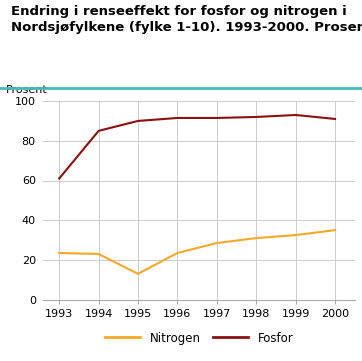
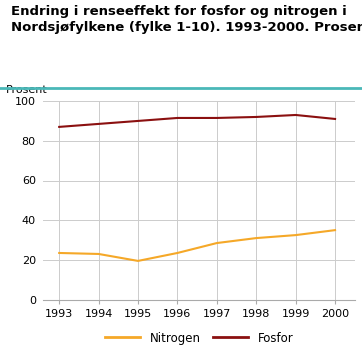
Fosfor/1993: 61 -> 87
Fosfor/1994: 85 -> 88
Nitrogen/1995: 13 -> 20
